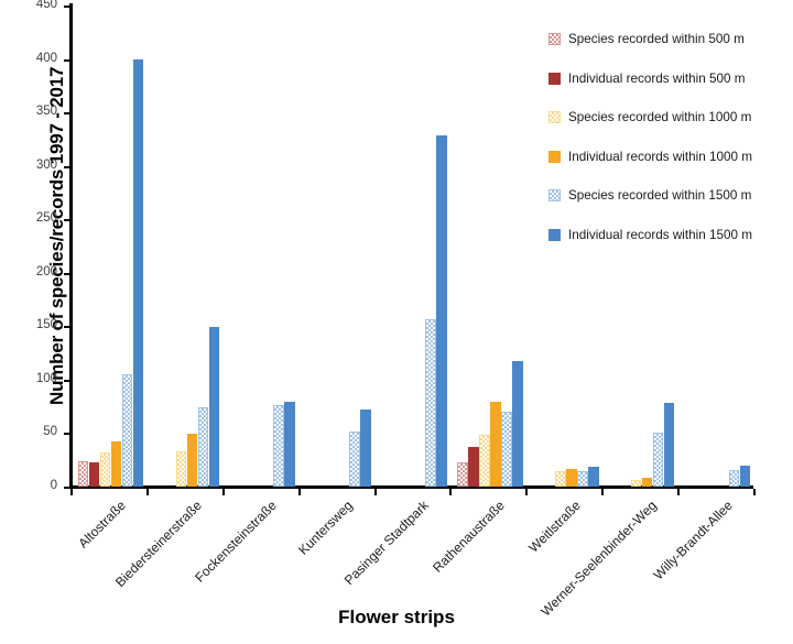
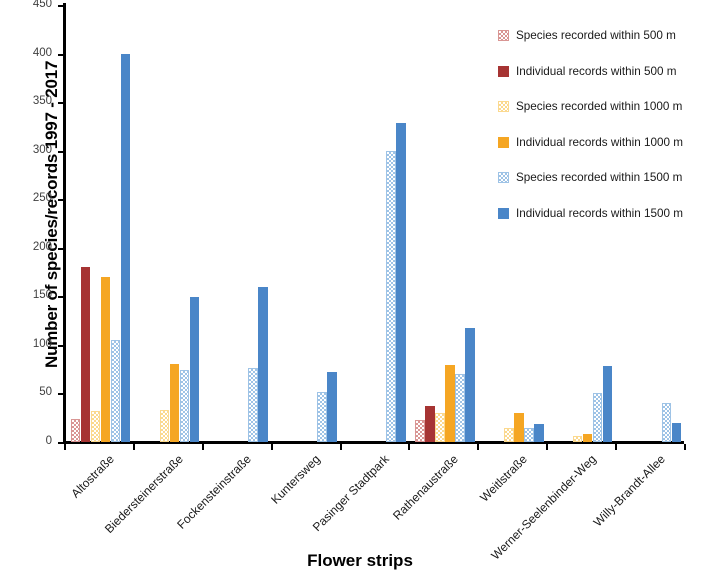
Individual records within 500 m/Altostraße: 20 -> 180
Individual records within 1000 m/Altostraße: 40 -> 170
Individual records within 1000 m/Biedersteinerstraße: 50 -> 80
Individual records within 1500 m/Fockensteinstraße: 80 -> 160
Species recorded within 1500 m/Pasinger Stadtpark: 160 -> 300
Species recorded within 1000 m/Rathenaustraße: 50 -> 30
Individual records within 1000 m/Weitlstraße: 20 -> 30
Species recorded within 1500 m/Willy-Brandt-Allee: 20 -> 40
